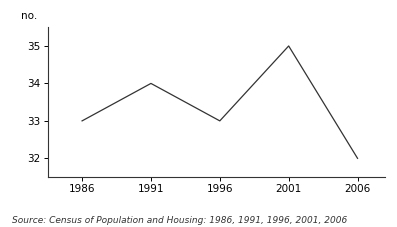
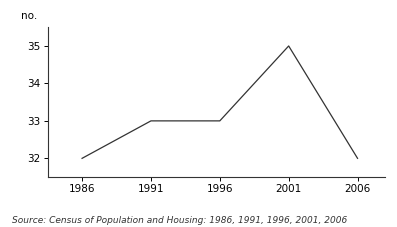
1986: 33 -> 32
1991: 34 -> 33
